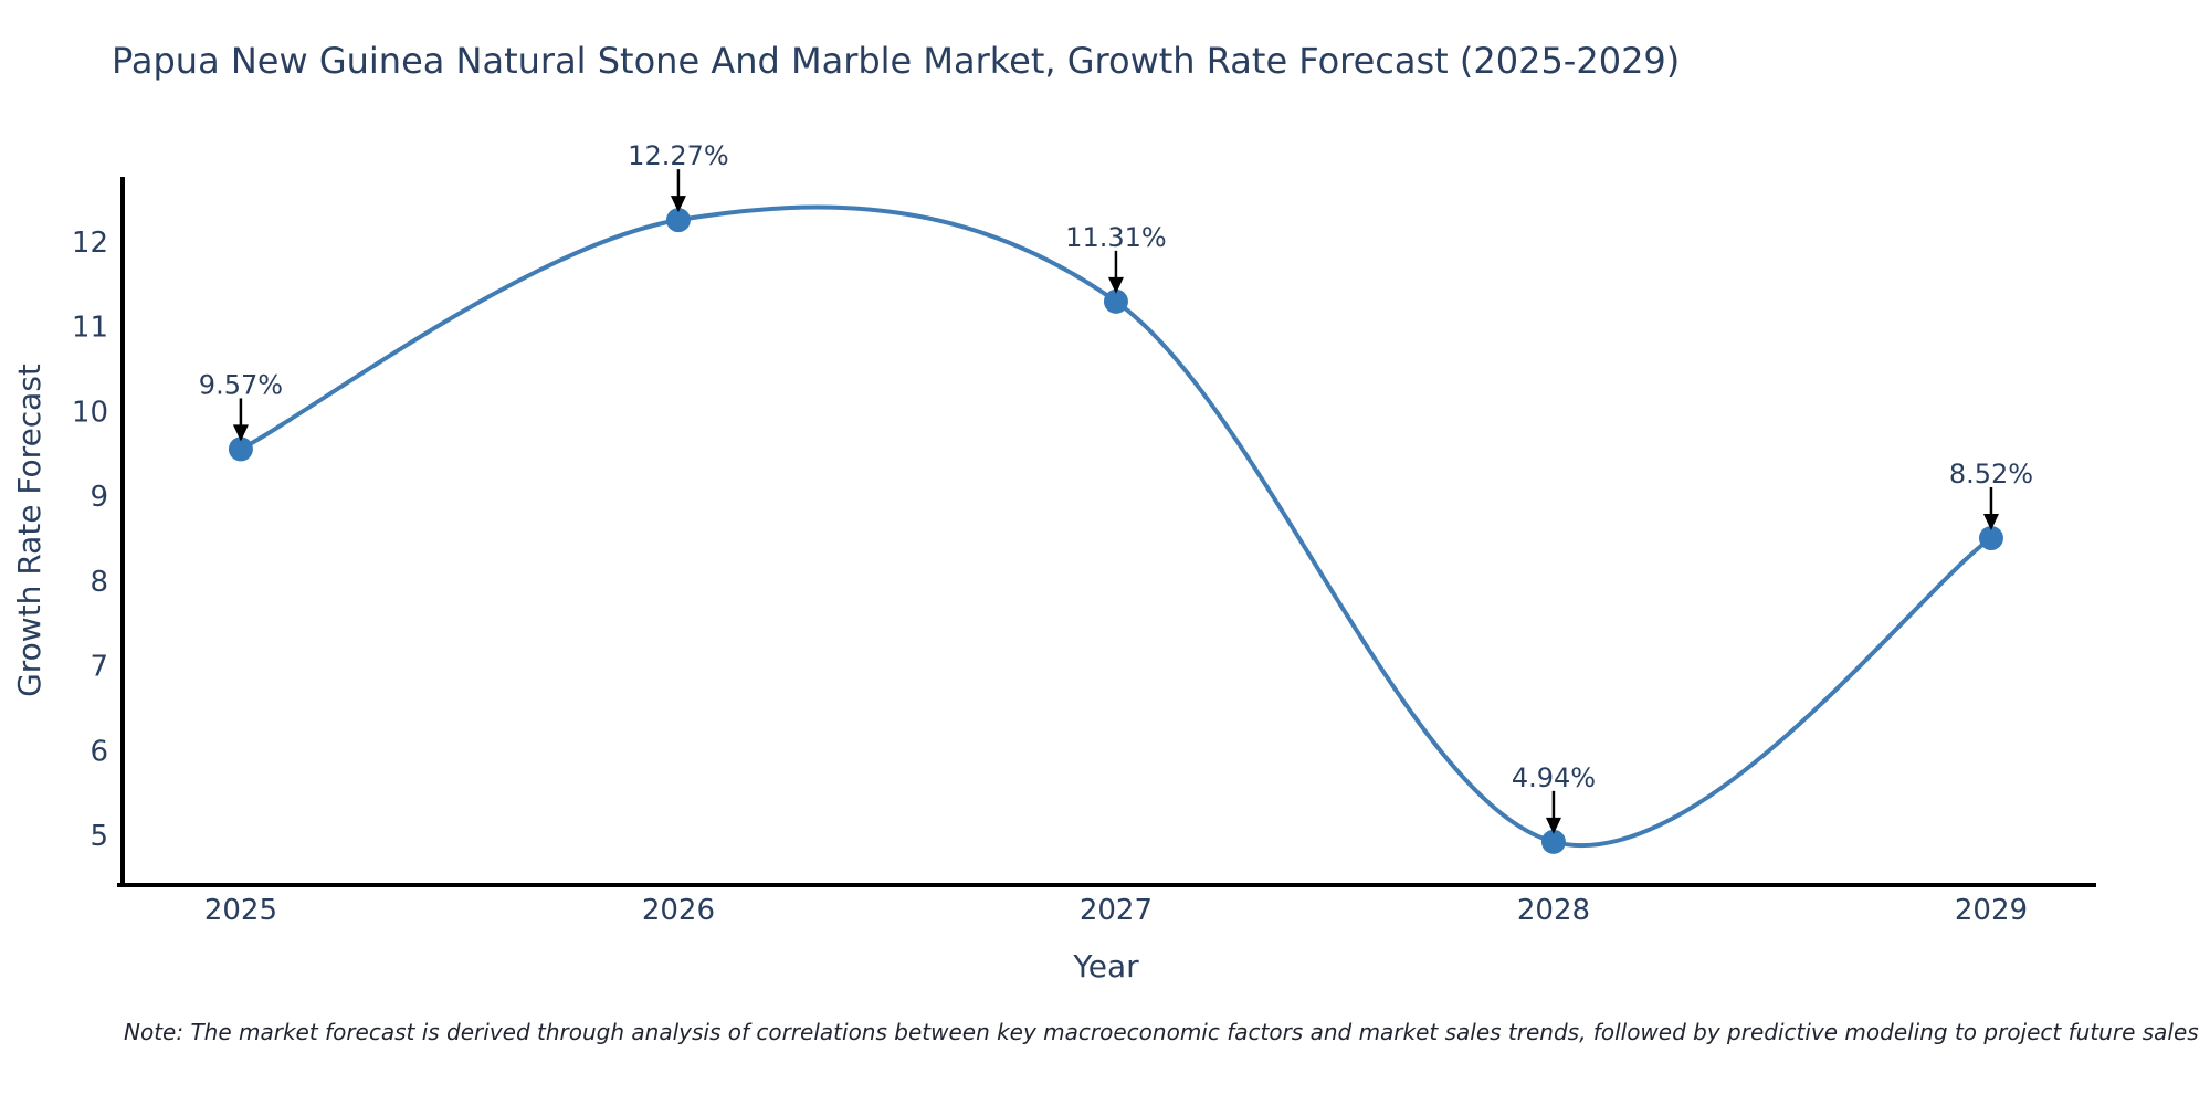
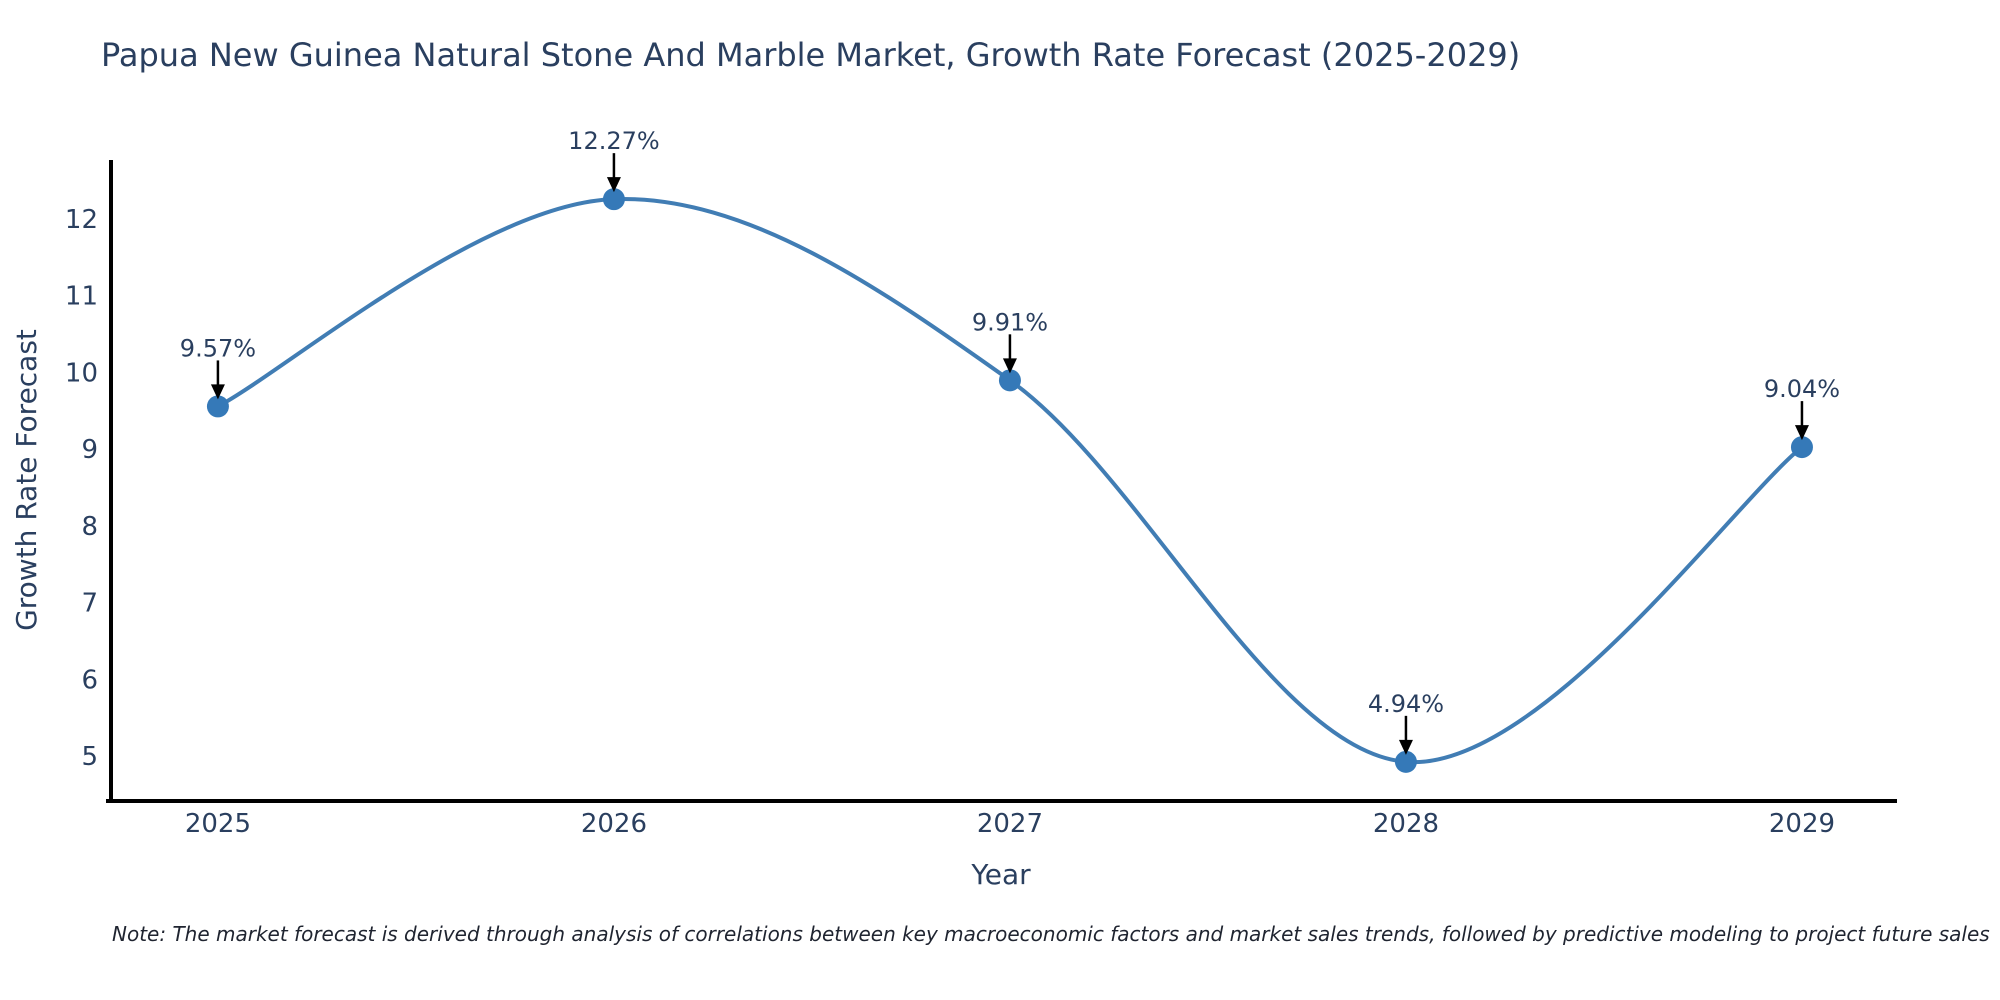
2027: 11.31% -> 9.91%
2029: 8.52% -> 9.04%
